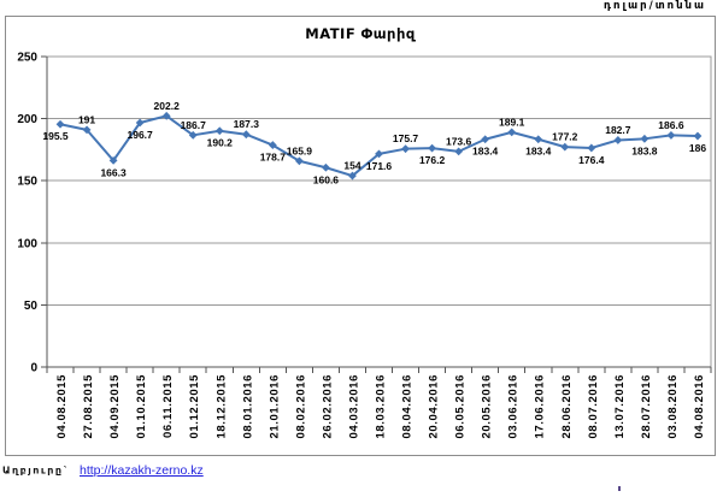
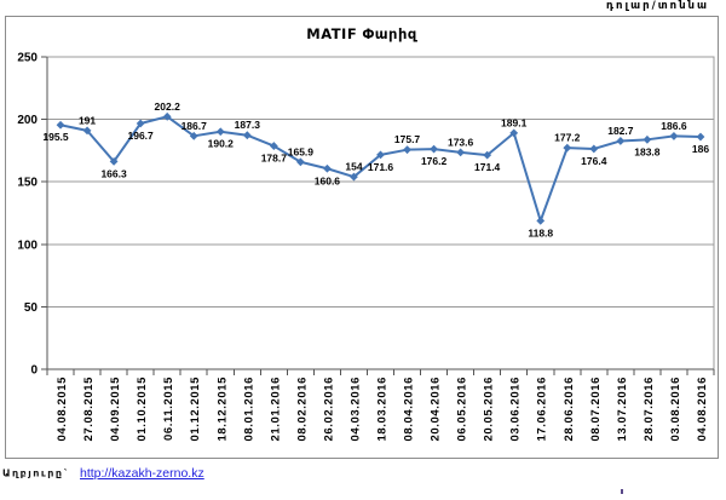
20.05.2016: 183.4 -> 171.4
17.06.2016: 183.4 -> 118.8
